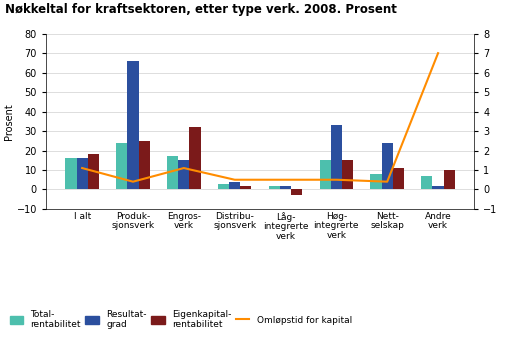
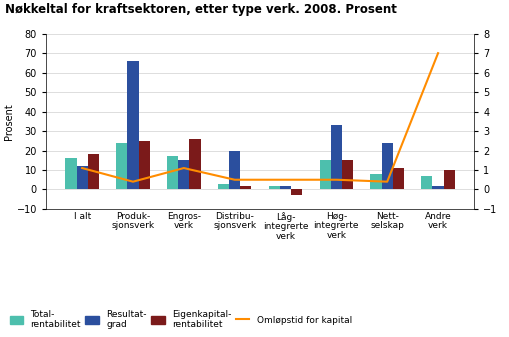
Resultat- grad/I alt: 16 -> 12
Eigenkapital- rentabilitet/Engros- verk: 32 -> 26
Resultat- grad/Distribu- sjonsverk: 4 -> 20
